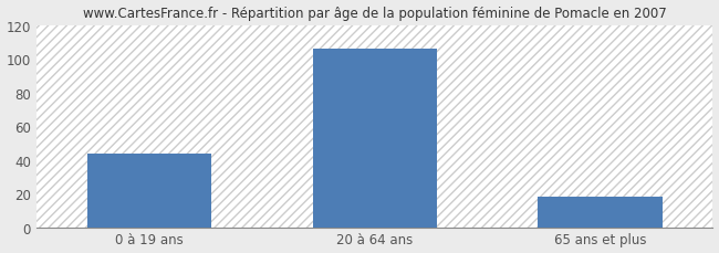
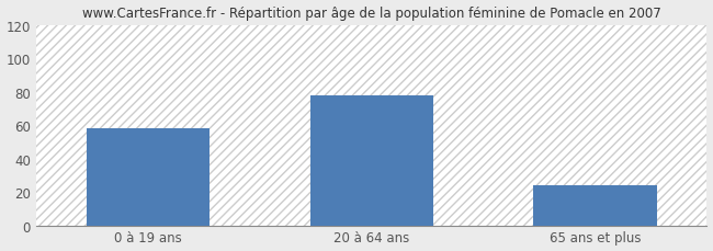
0 à 19 ans: 44 -> 58
20 à 64 ans: 106 -> 78
65 ans et plus: 18 -> 24
